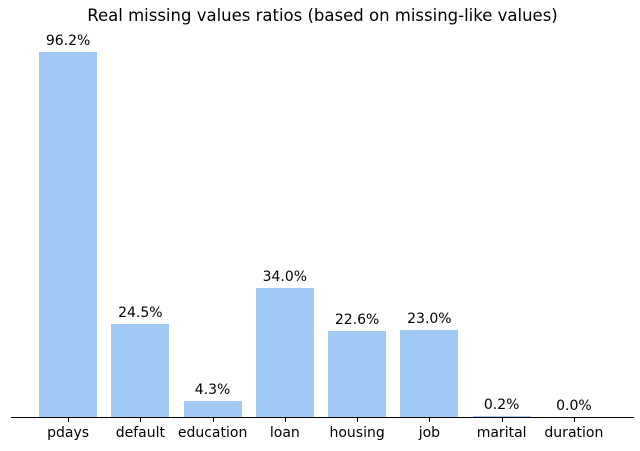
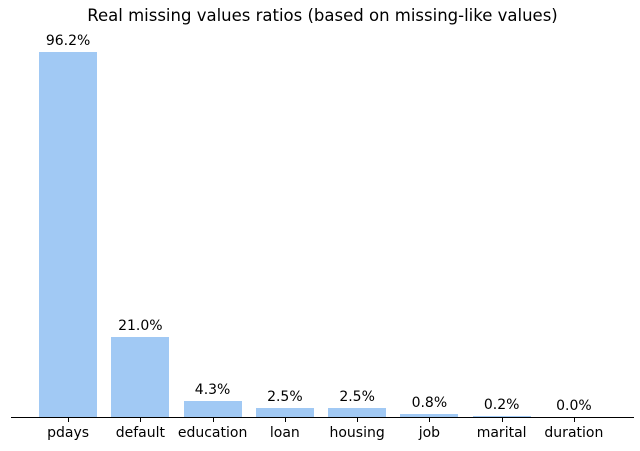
default: 24.5% -> 21.0%
loan: 34.0% -> 2.5%
housing: 22.6% -> 2.5%
job: 23.0% -> 0.8%
